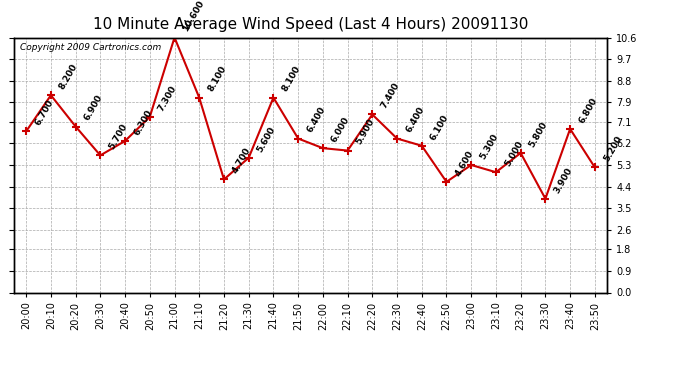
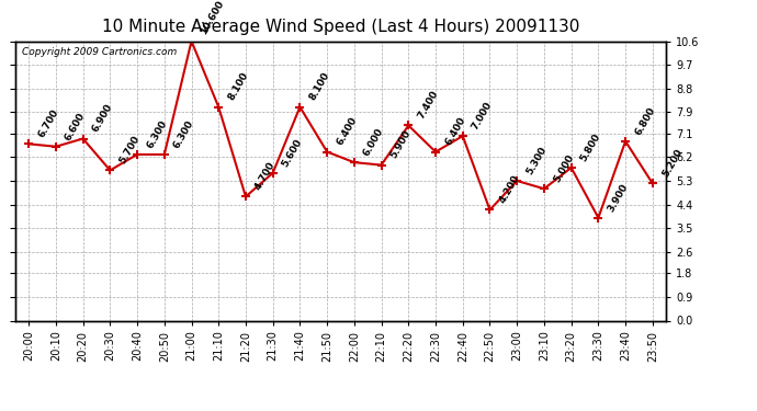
20:10: 8.200 -> 6.600
20:50: 7.300 -> 6.300
22:40: 6.100 -> 7.000
22:50: 4.600 -> 4.200
